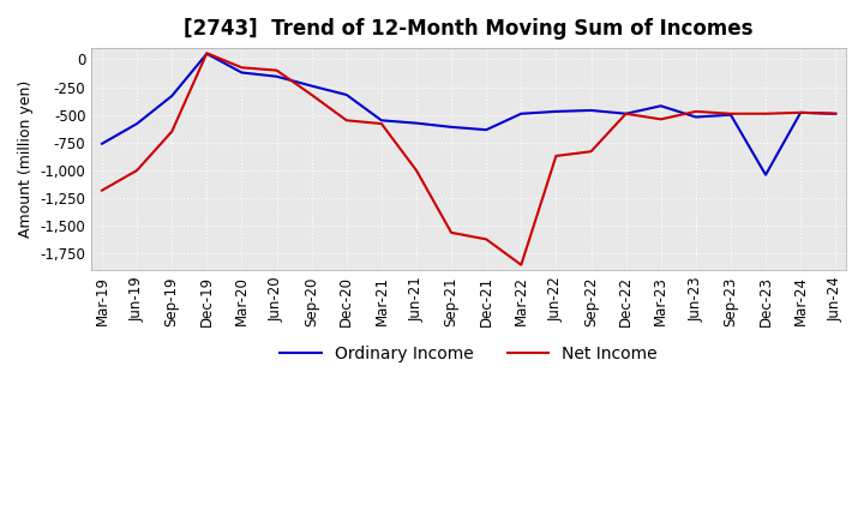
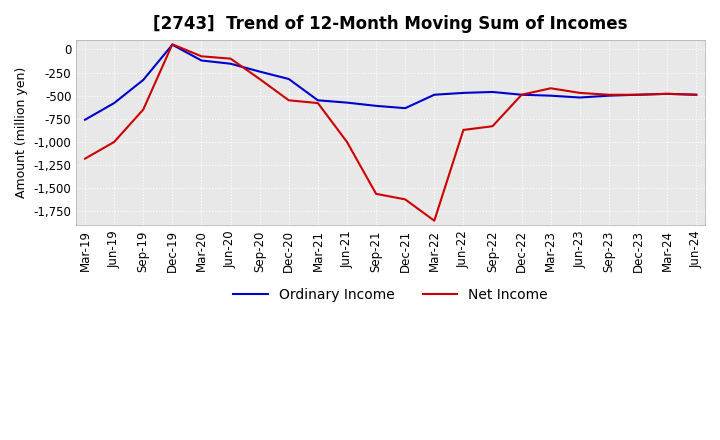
Ordinary Income/Mar-23: -420 -> -500
Net Income/Mar-23: -540 -> -420
Ordinary Income/Dec-23: -1,040 -> -490
